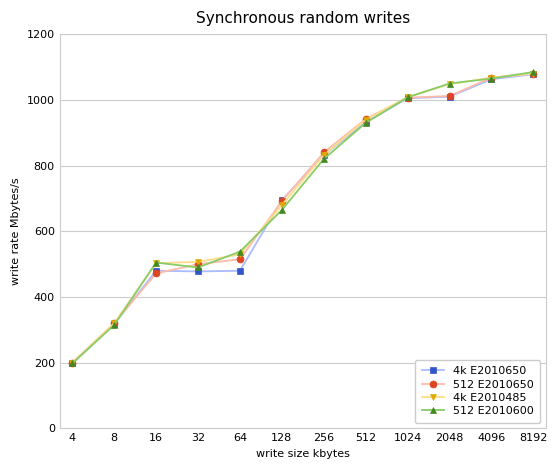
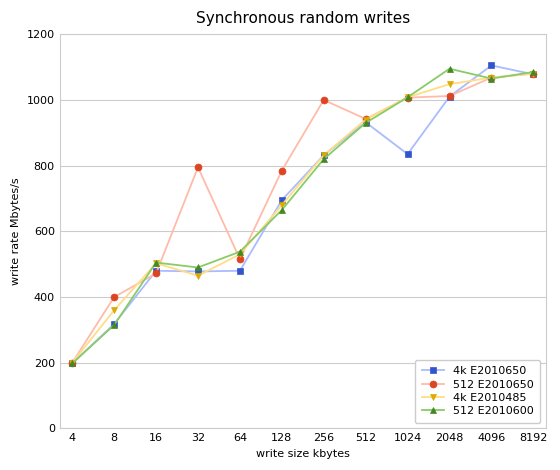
512 E2010650/8: 320 -> 400
4k E2010485/8: 320 -> 360
512 E2010650/32: 500 -> 795
4k E2010485/32: 507 -> 465
512 E2010650/128: 692 -> 785
512 E2010650/256: 840 -> 1000
4k E2010650/1024: 1005 -> 835
512 E2010600/2048: 1050 -> 1095
4k E2010650/4096: 1063 -> 1105
